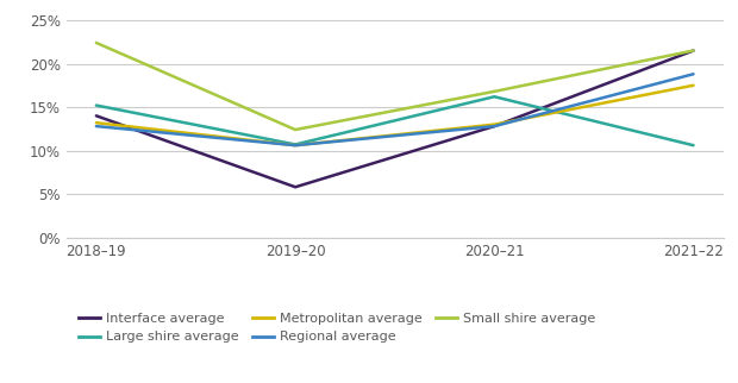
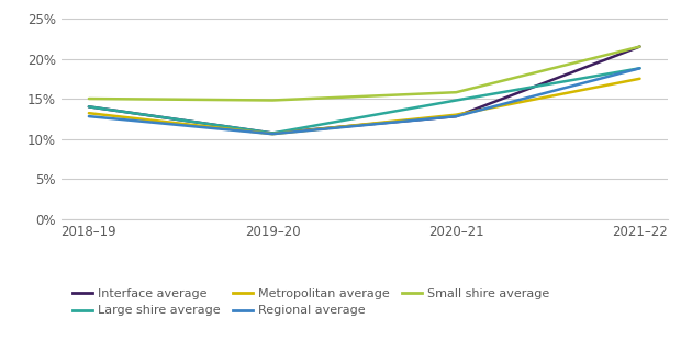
Large shire average/2018–19: 15.2% -> 14.0%
Small shire average/2018–19: 22.4% -> 15.0%
Interface average/2019–20: 5.8% -> 10.7%
Small shire average/2019–20: 12.4% -> 14.8%
Large shire average/2020–21: 16.2% -> 14.8%
Small shire average/2020–21: 16.8% -> 15.8%
Large shire average/2021–22: 10.6% -> 18.8%
